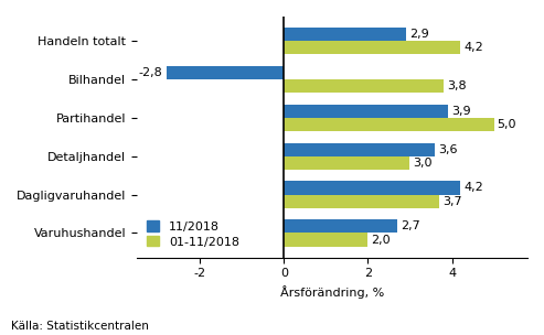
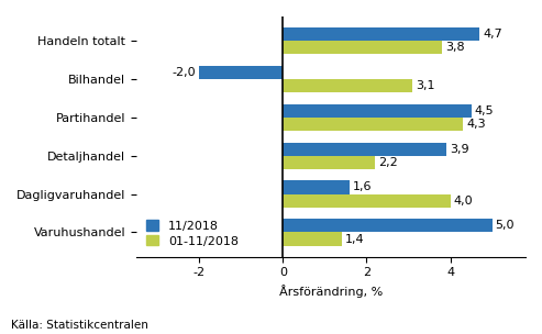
11/2018/Handeln totalt: 2,9 -> 4,7
01-11/2018/Handeln totalt: 4,2 -> 3,8
11/2018/Bilhandel: -2,8 -> -2,0
01-11/2018/Bilhandel: 3,8 -> 3,1
11/2018/Partihandel: 3,9 -> 4,5
01-11/2018/Partihandel: 5,0 -> 4,3
11/2018/Detaljhandel: 3,6 -> 3,9
01-11/2018/Detaljhandel: 3,0 -> 2,2
11/2018/Dagligvaruhandel: 4,2 -> 1,6
01-11/2018/Dagligvaruhandel: 3,7 -> 4,0
11/2018/Varuhushandel: 2,7 -> 5,0
01-11/2018/Varuhushandel: 2,0 -> 1,4
